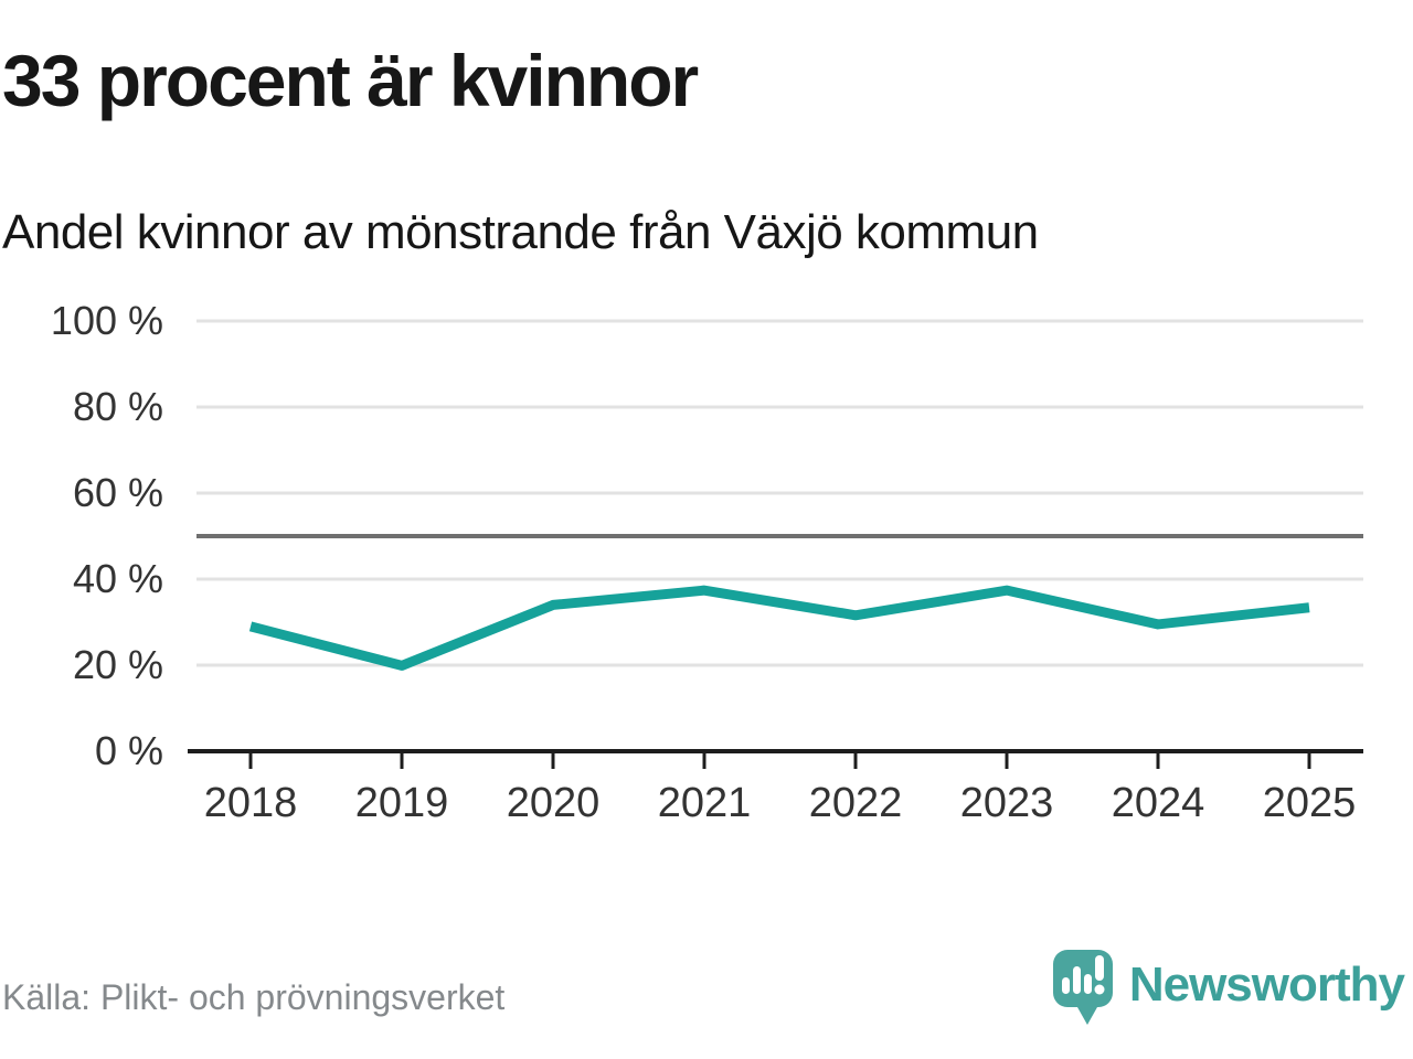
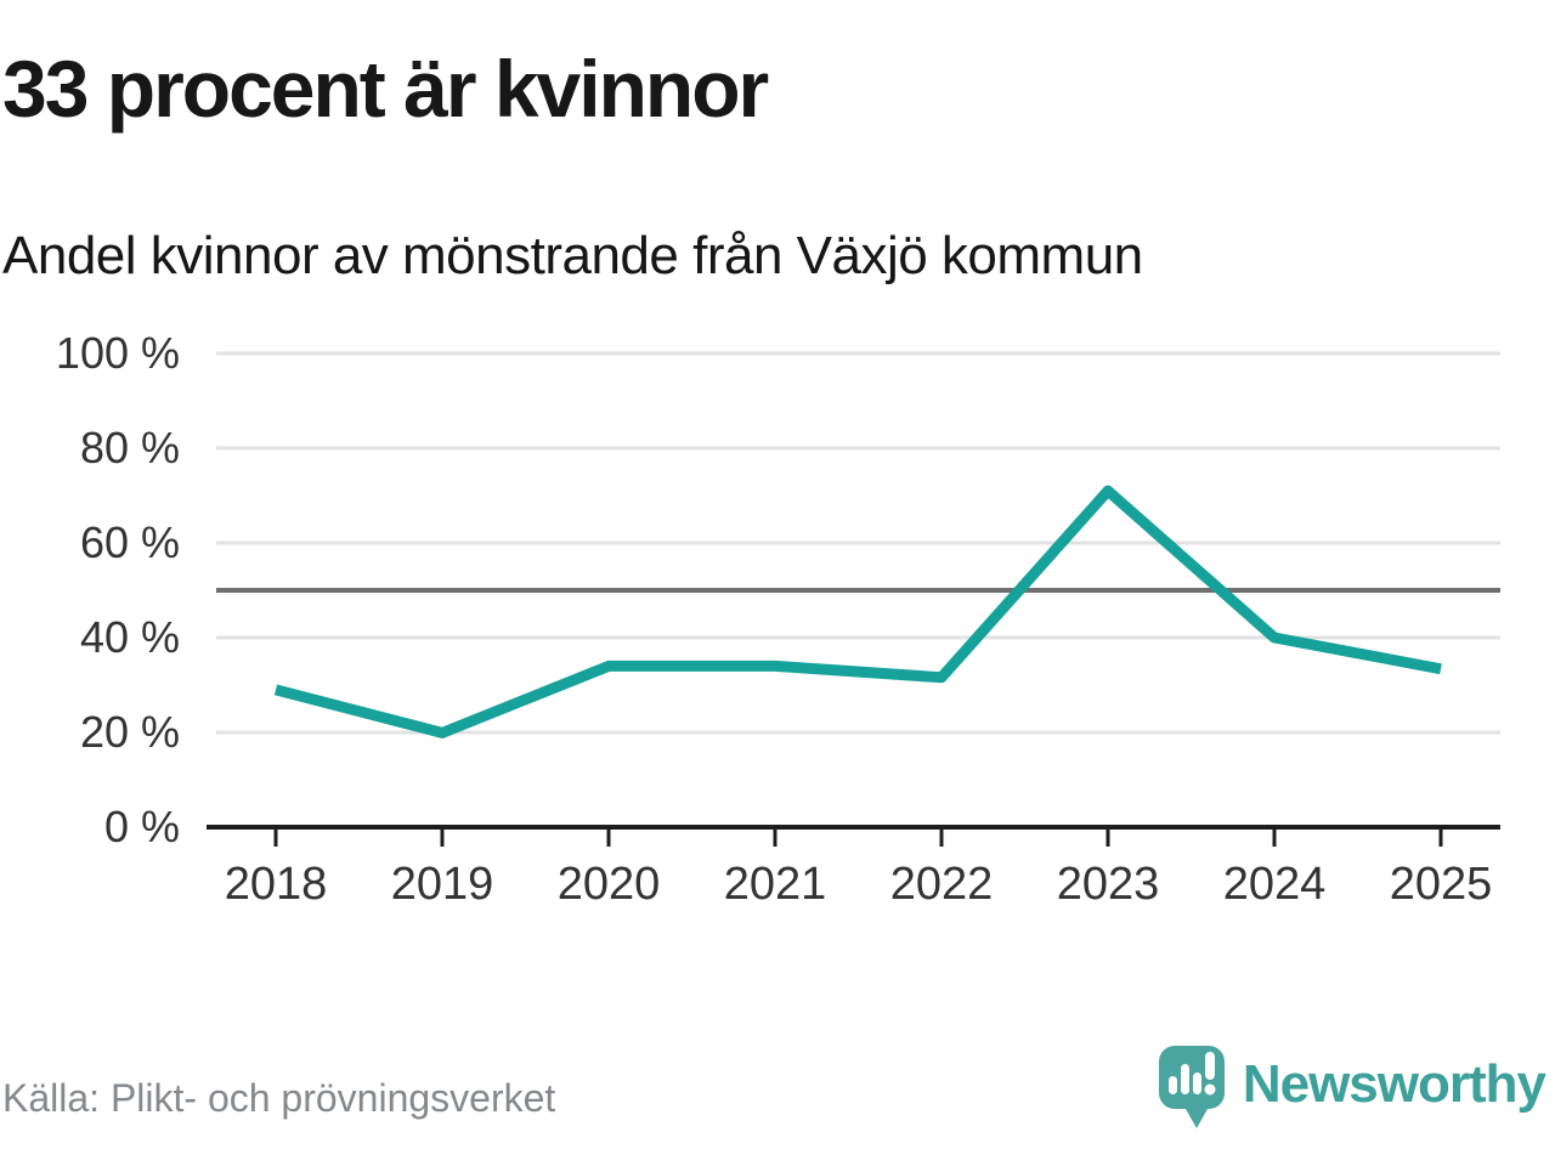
2021: 37% -> 34%
2023: 37% -> 71%
2024: 30% -> 40%
